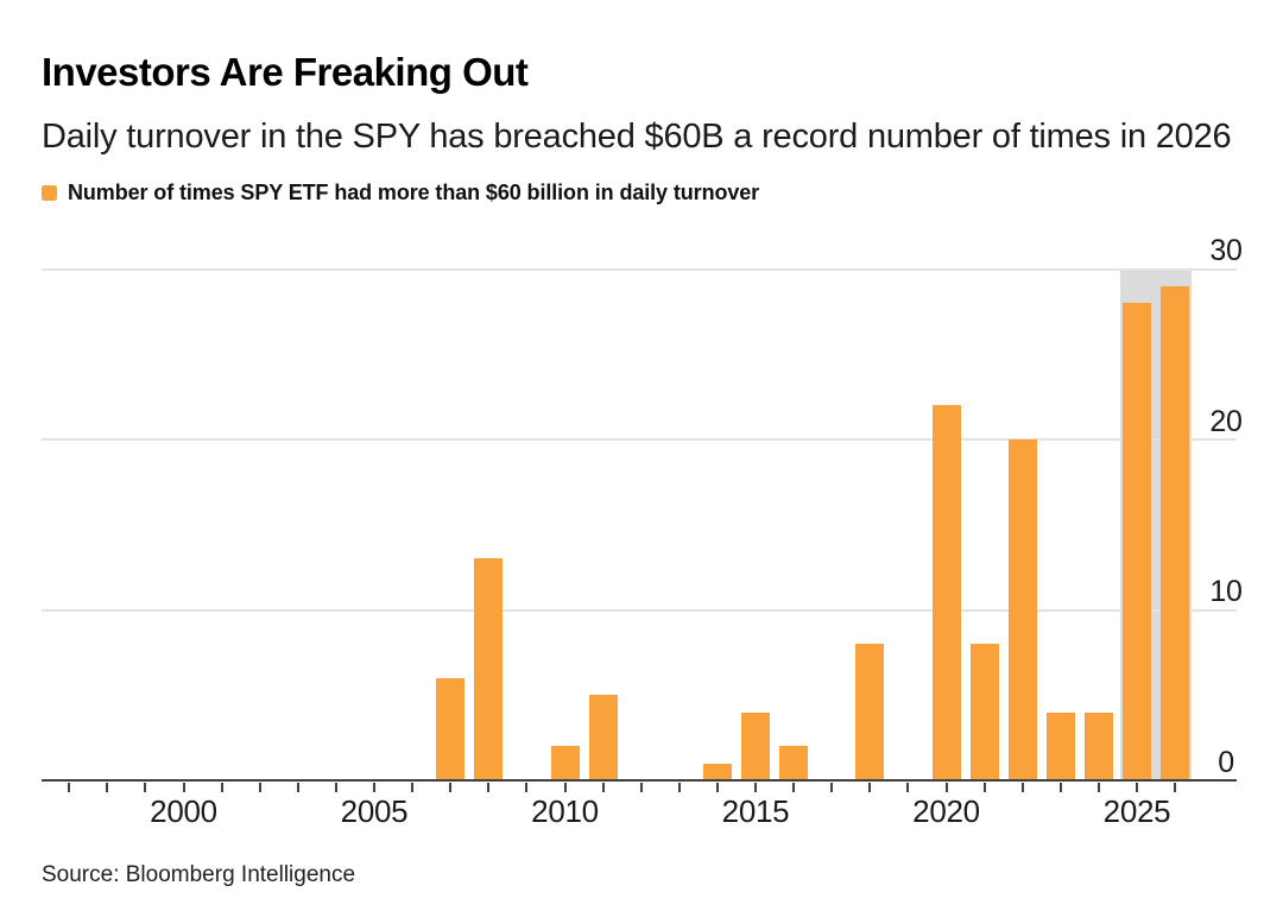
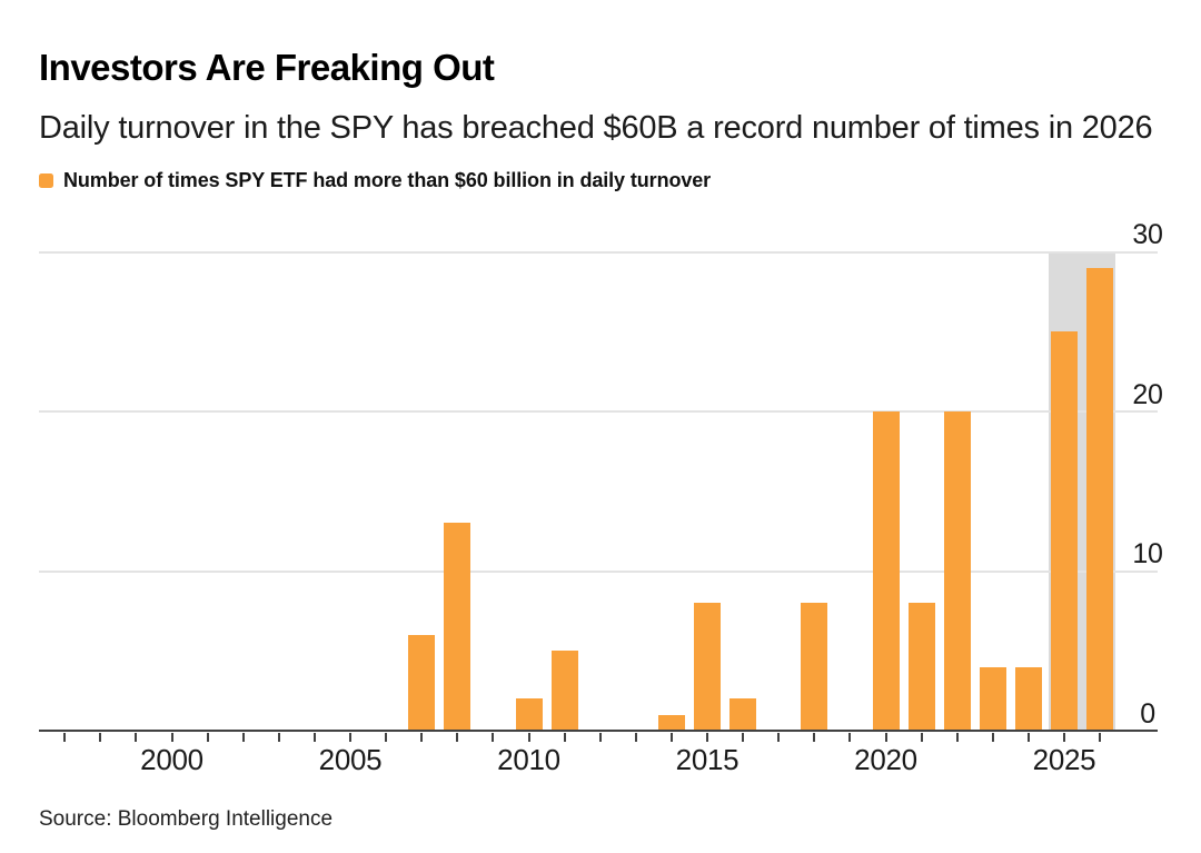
2015: 4 -> 8
2020: 22 -> 20
2025: 28 -> 25
